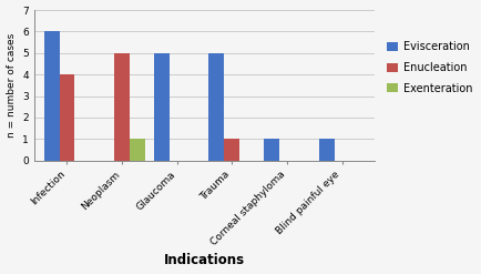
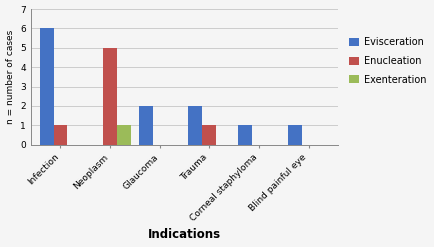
Enucleation/Infection: 4 -> 1
Evisceration/Glaucoma: 5 -> 2
Evisceration/Trauma: 5 -> 2
